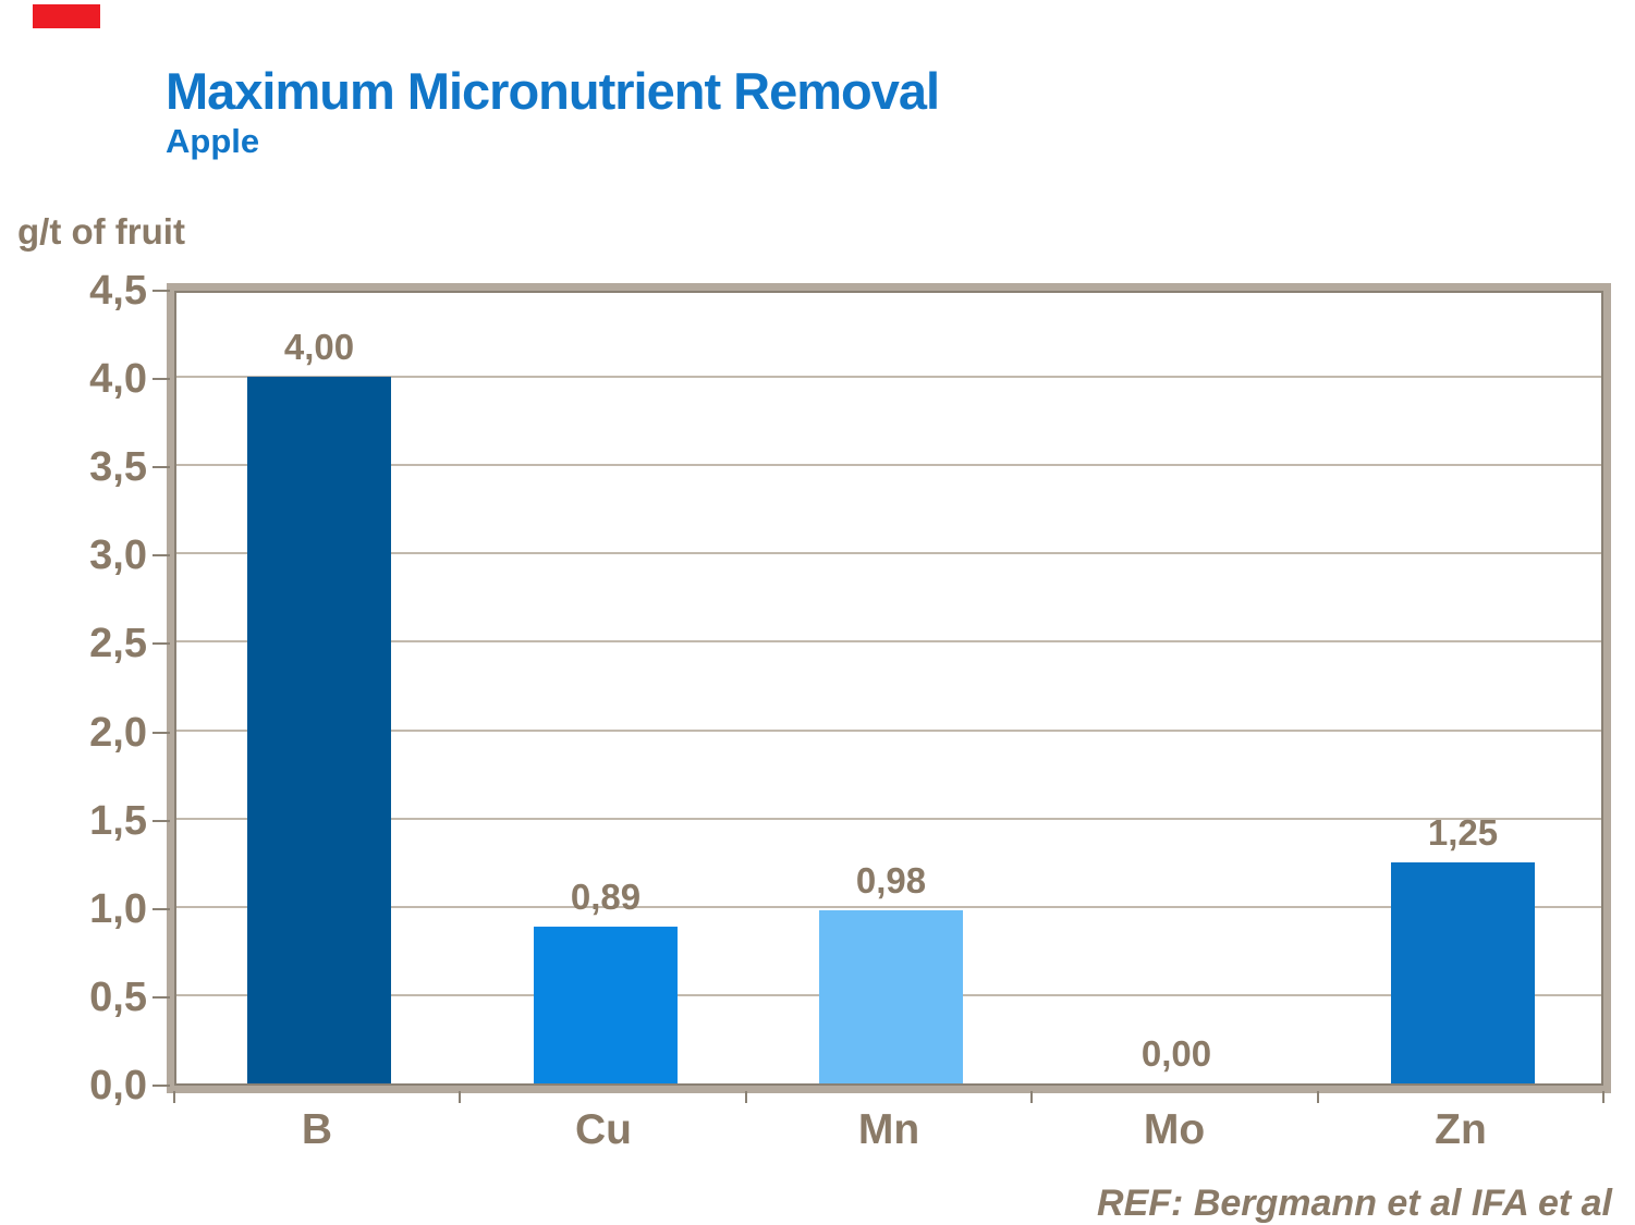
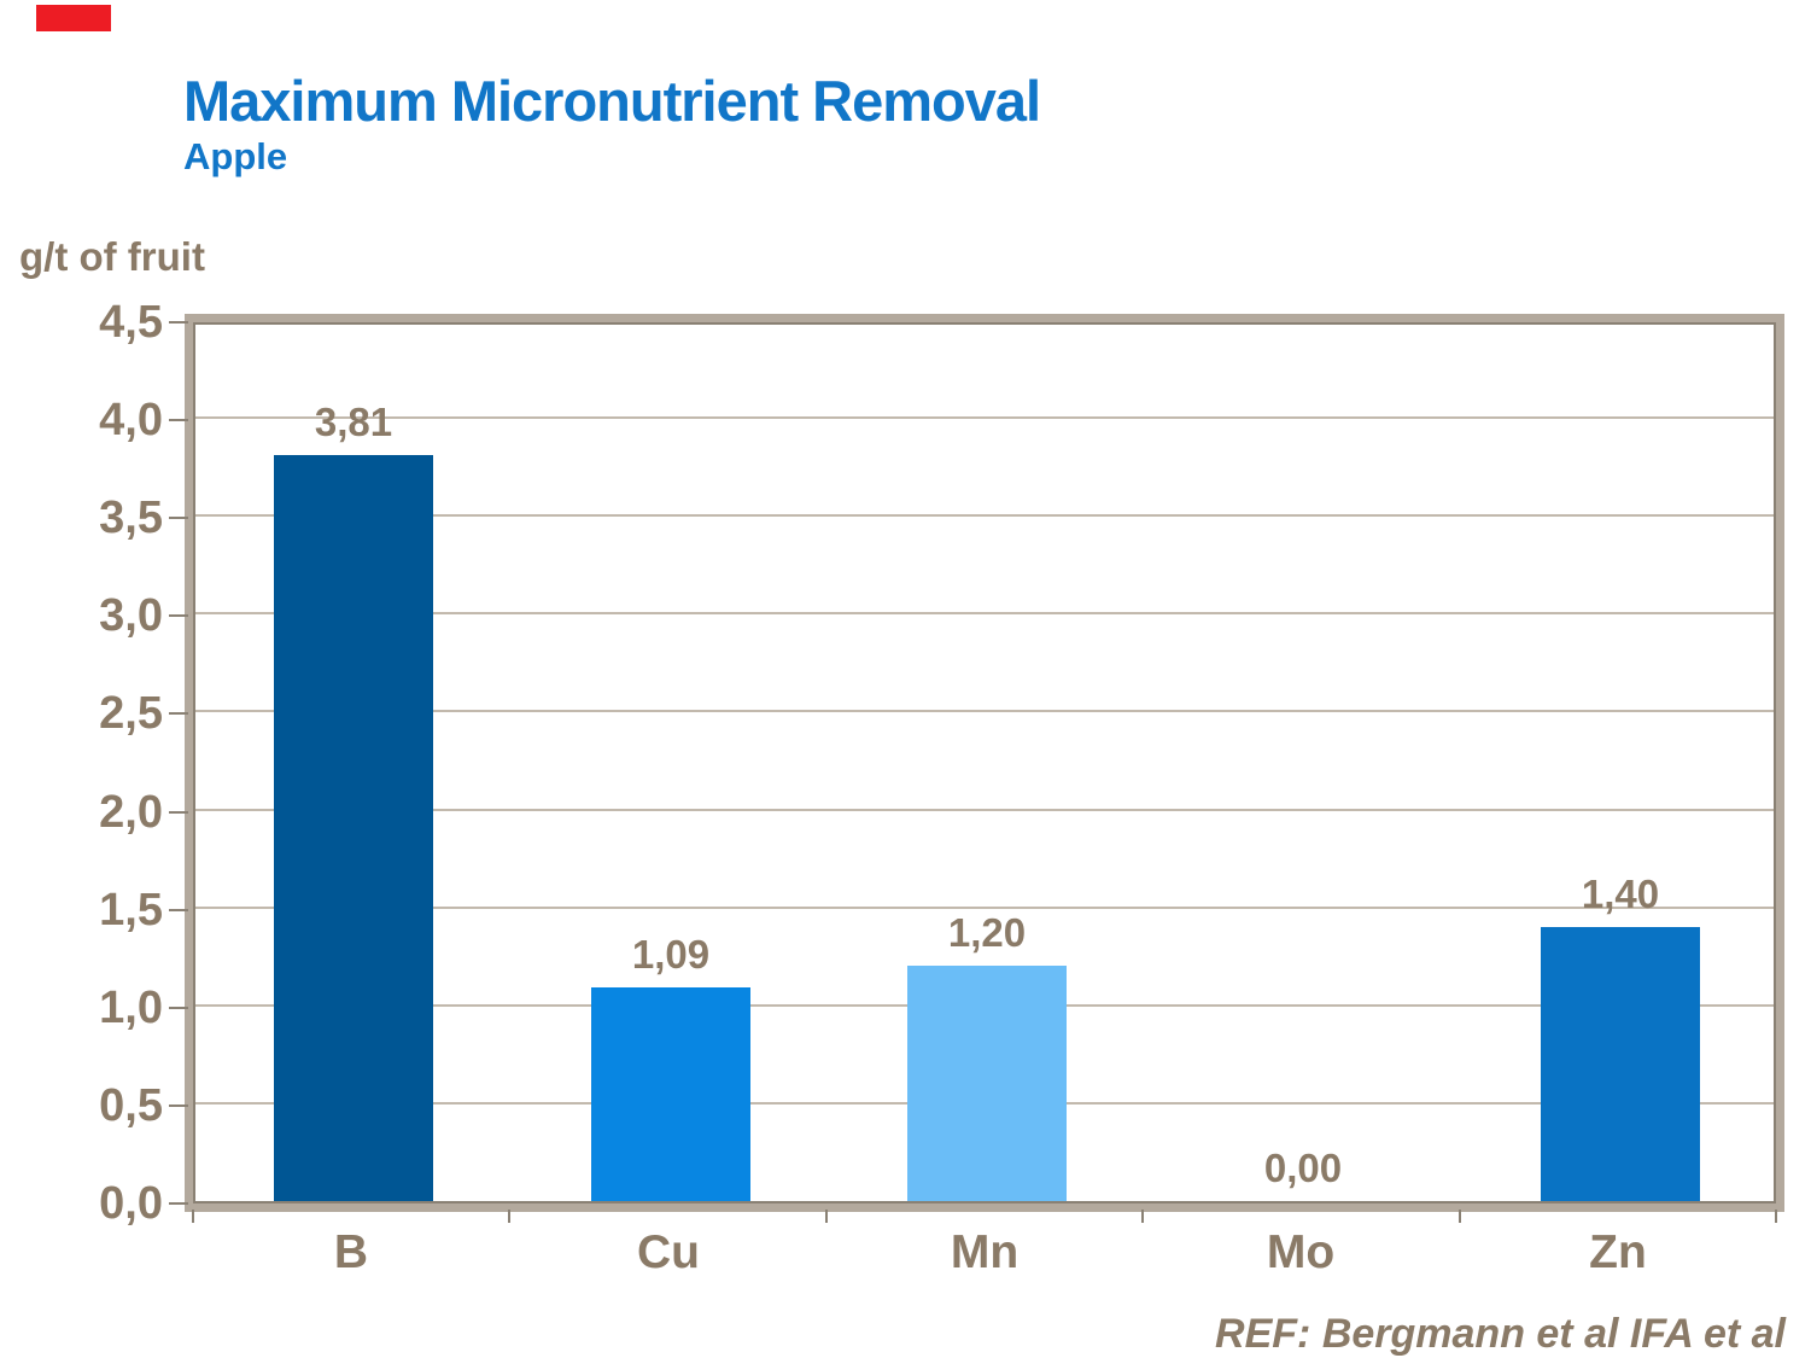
B: 4,00 -> 3,81
Cu: 0,89 -> 1,09
Mn: 0,98 -> 1,20
Zn: 1,25 -> 1,40
